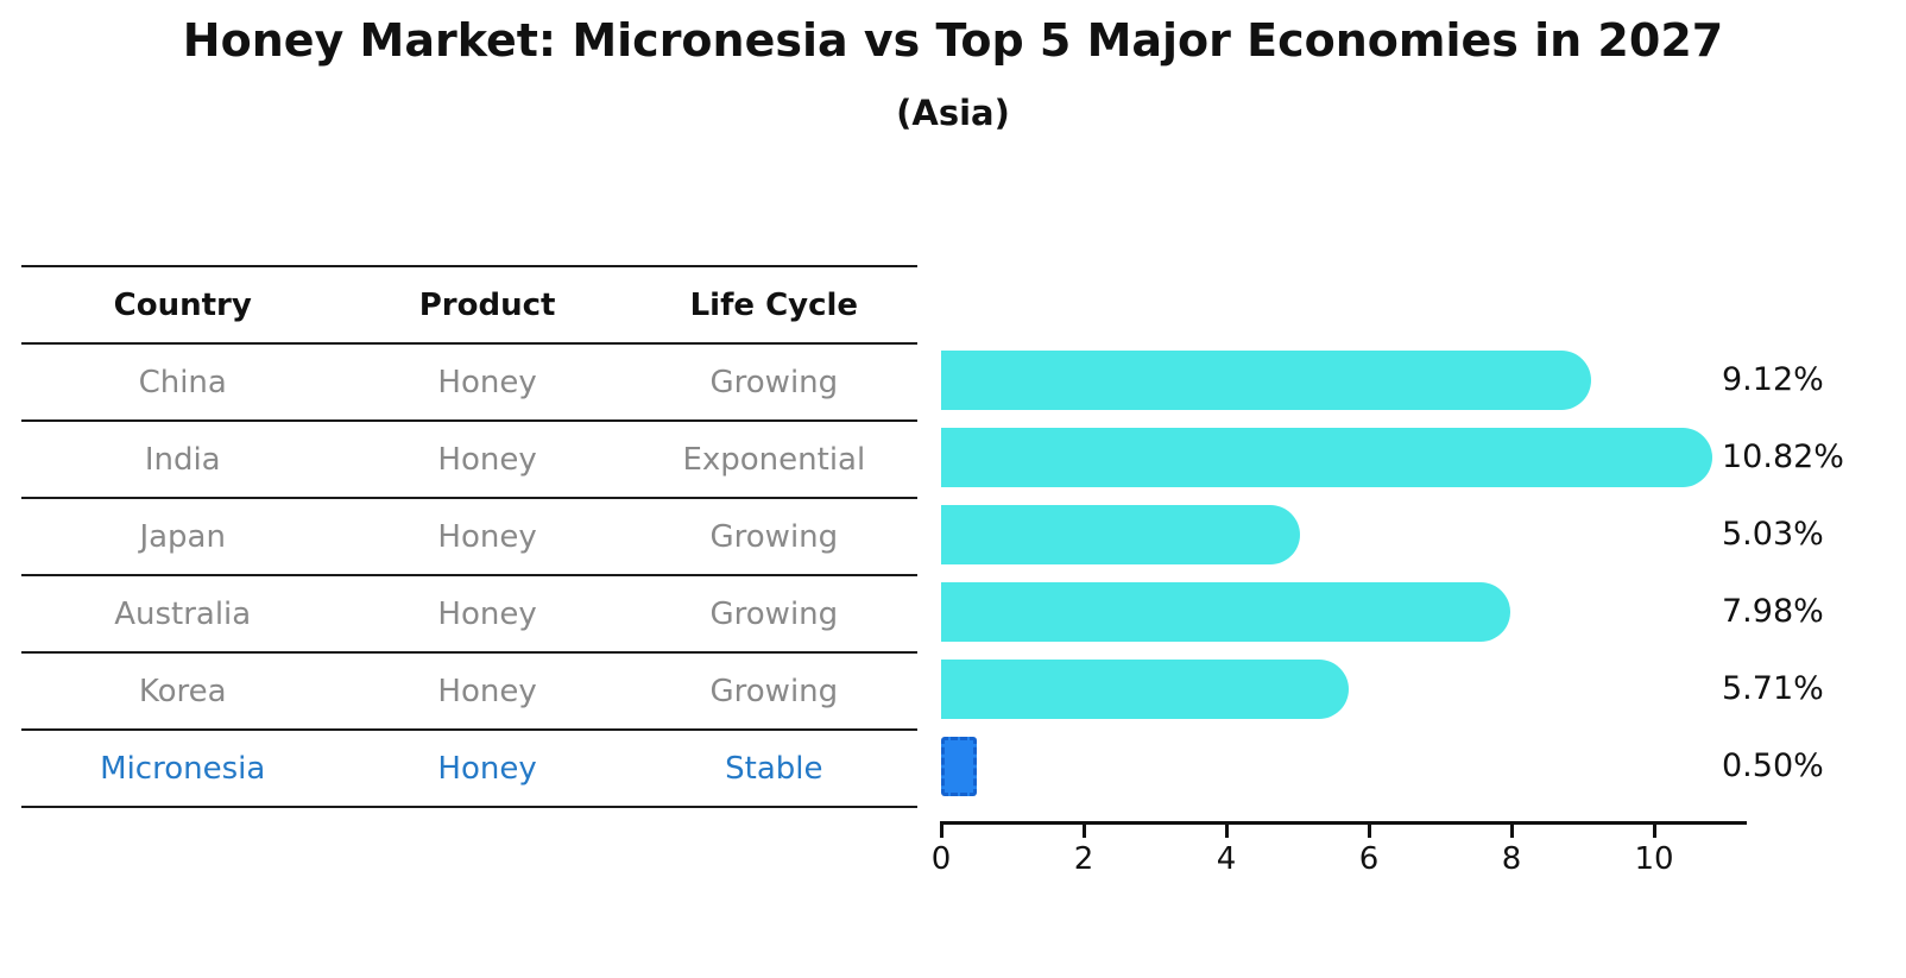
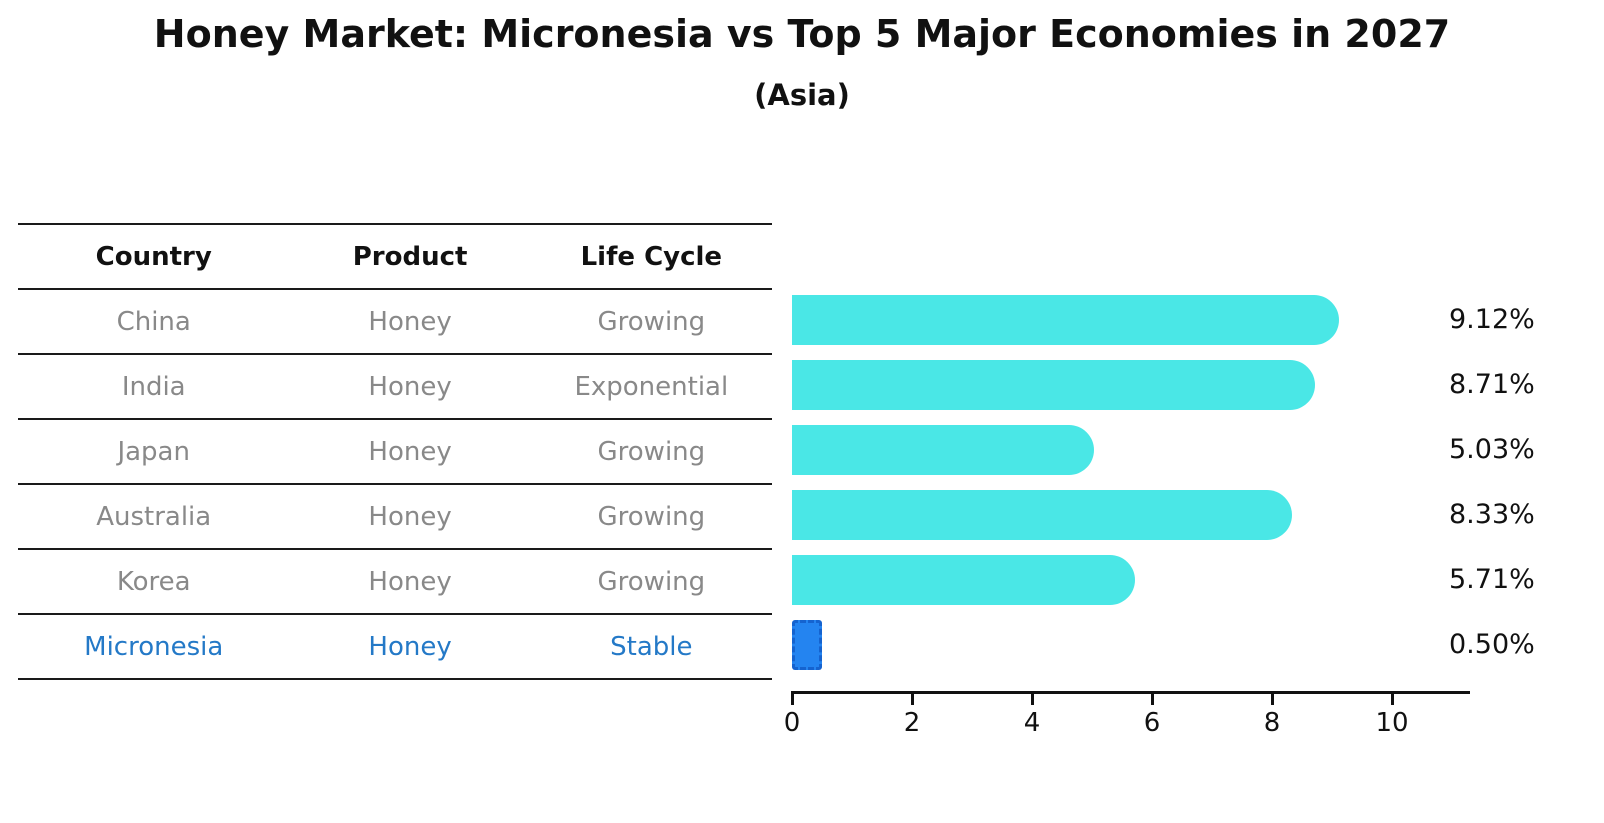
India: 10.82% -> 8.71%
Australia: 7.98% -> 8.33%
